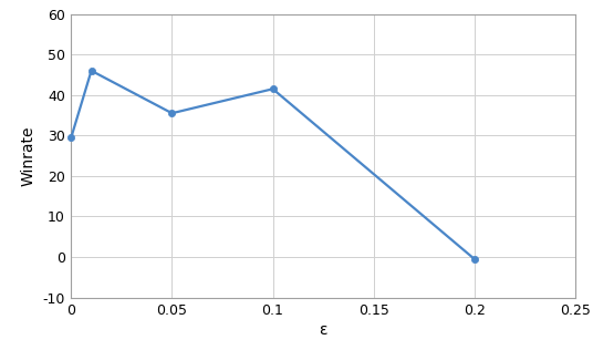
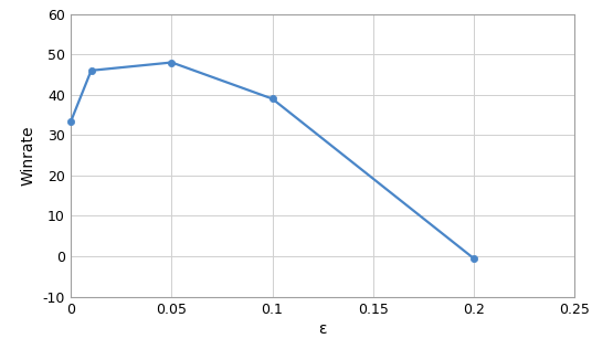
0: 29.5 -> 33.5
0.05: 35.5 -> 48.0
0.1: 41.5 -> 39.0
